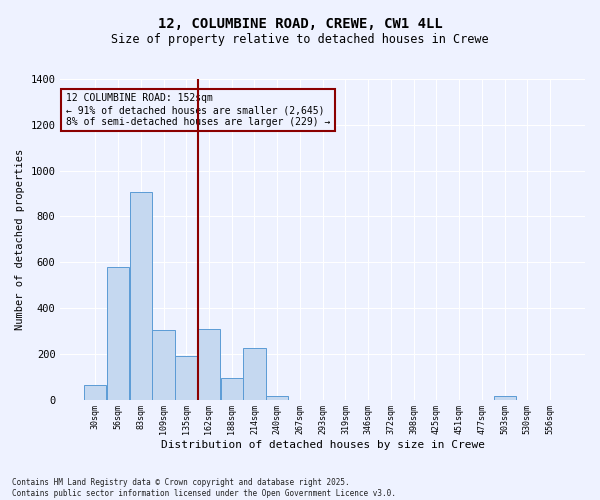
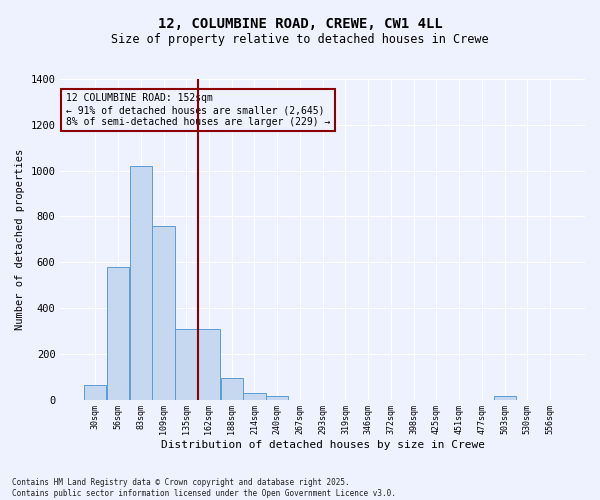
83sqm: 905 -> 1020
109sqm: 305 -> 760
135sqm: 190 -> 310
214sqm: 225 -> 30
